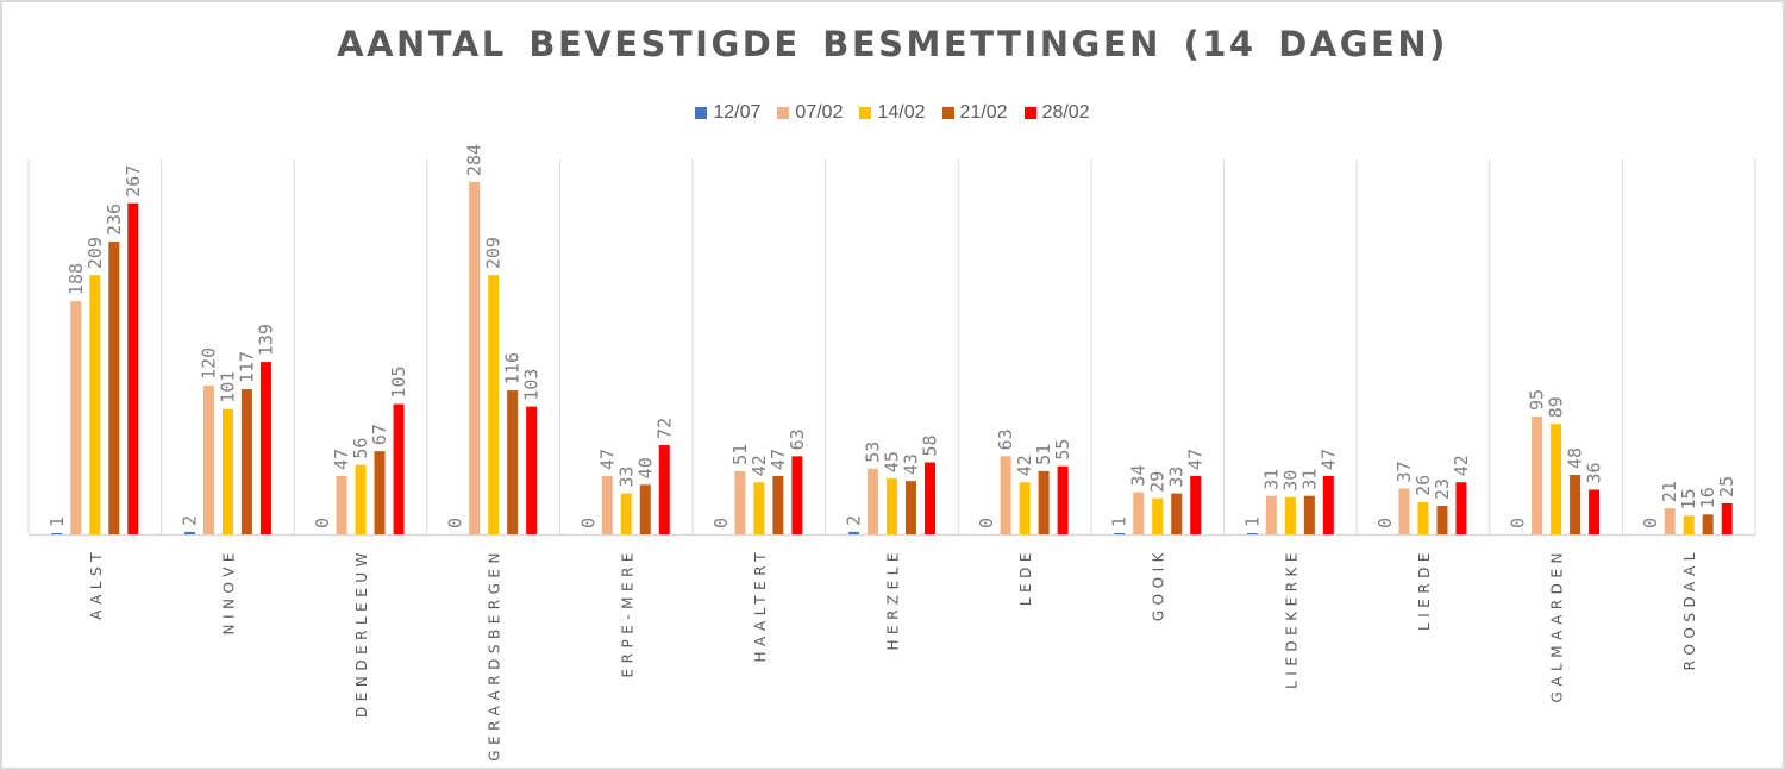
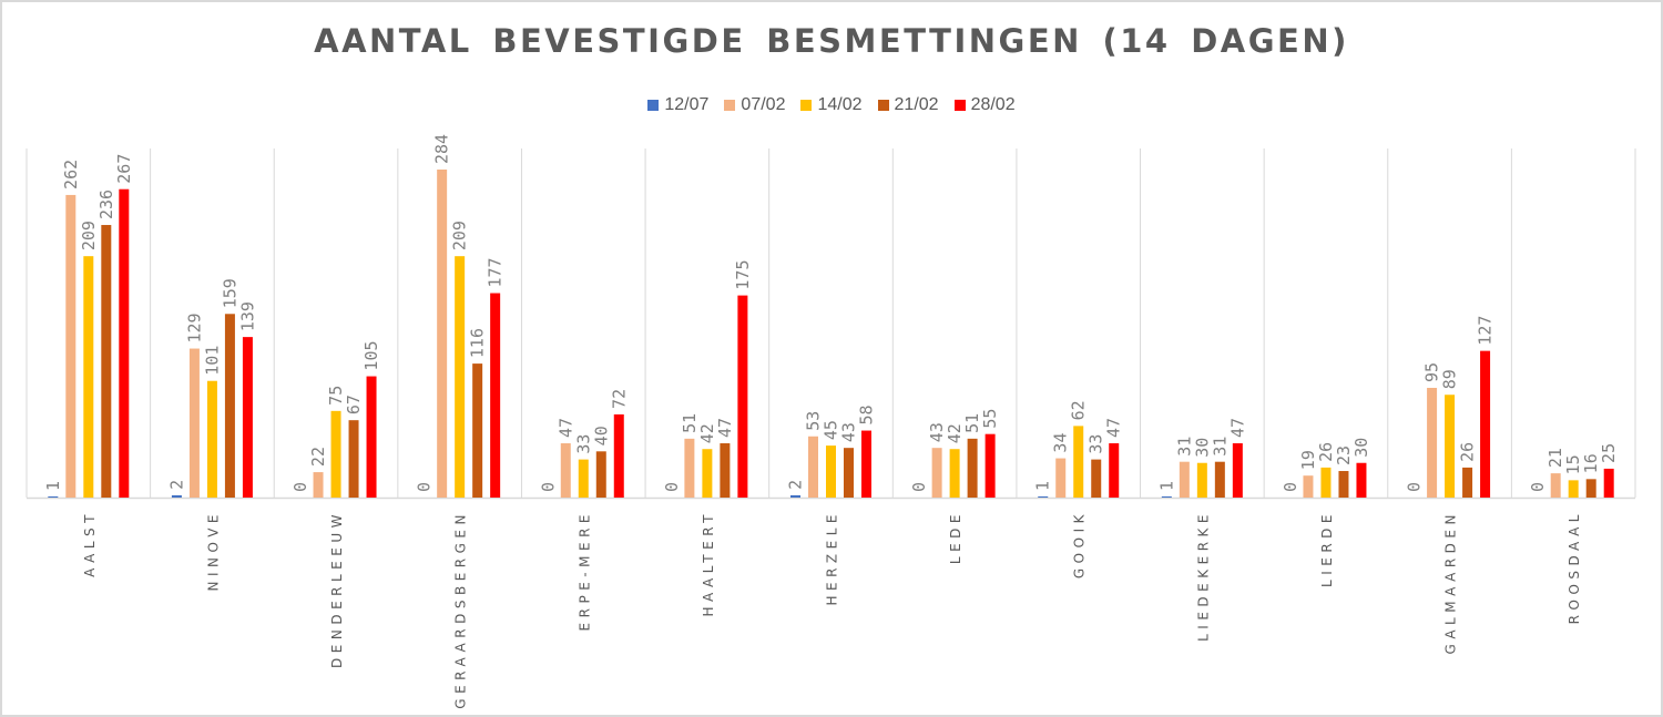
07/02/AALST: 188 -> 262
07/02/NINOVE: 120 -> 129
21/02/NINOVE: 117 -> 159
07/02/DENDERLEEUW: 47 -> 22
14/02/DENDERLEEUW: 56 -> 75
28/02/GERAARDSBERGEN: 103 -> 177
28/02/HAALTERT: 63 -> 175
07/02/LEDE: 63 -> 43
14/02/GOOIK: 29 -> 62
07/02/LIERDE: 37 -> 19
28/02/LIERDE: 42 -> 30
21/02/GALMAARDEN: 48 -> 26
28/02/GALMAARDEN: 36 -> 127
